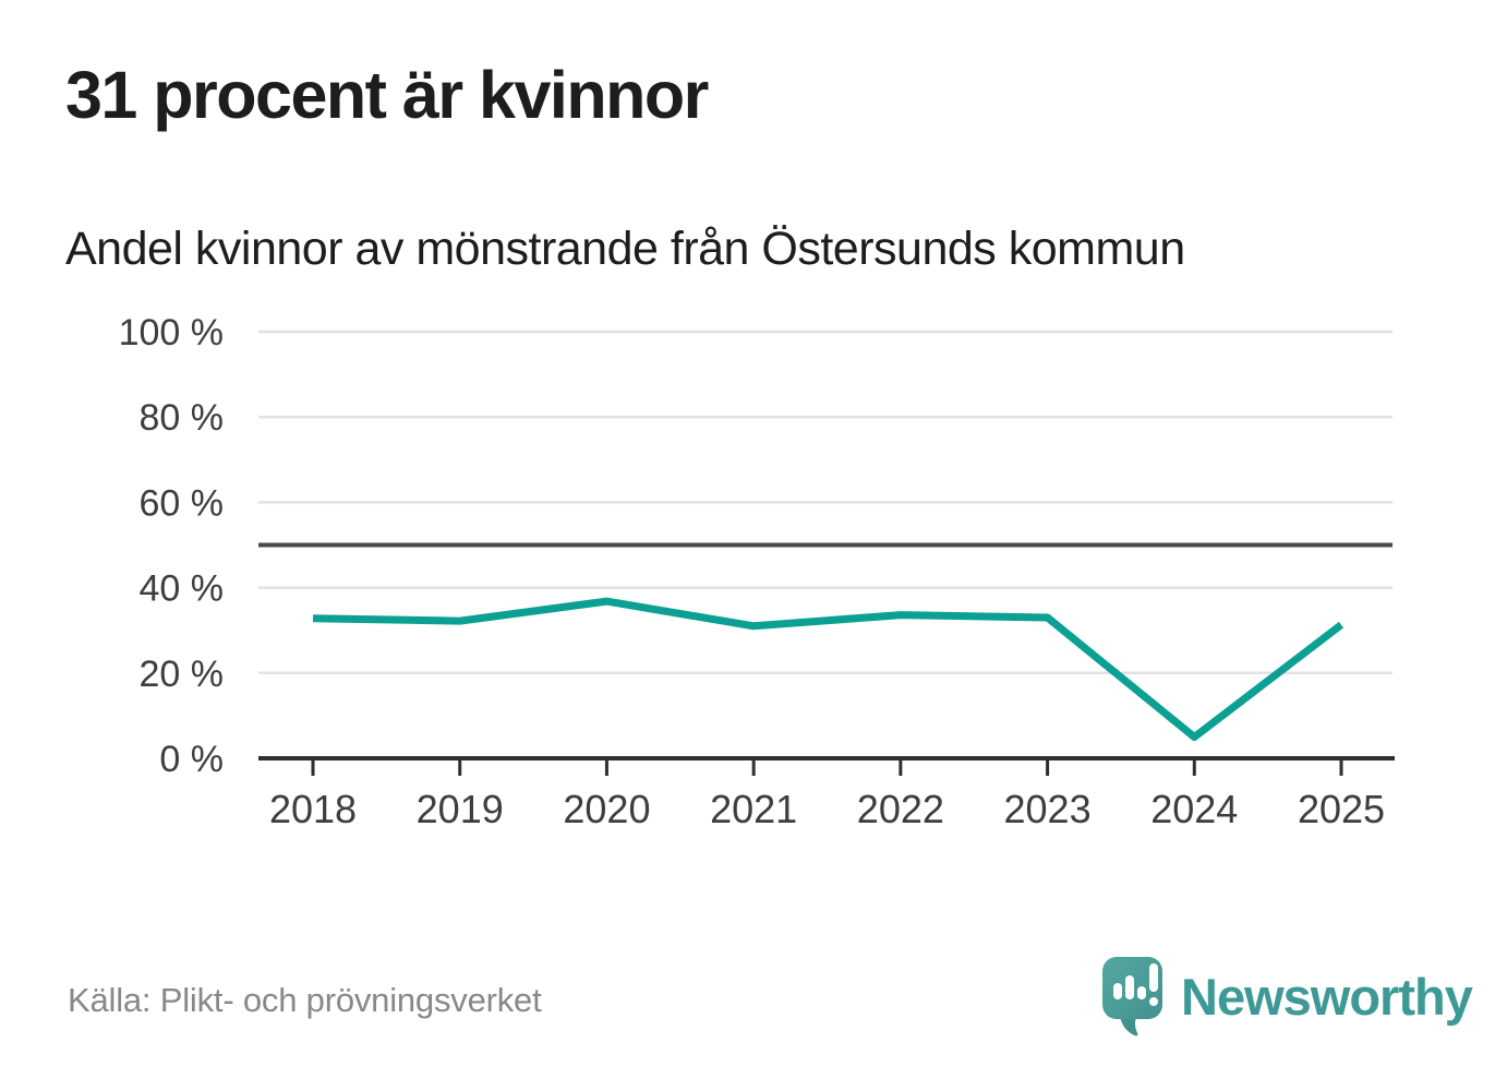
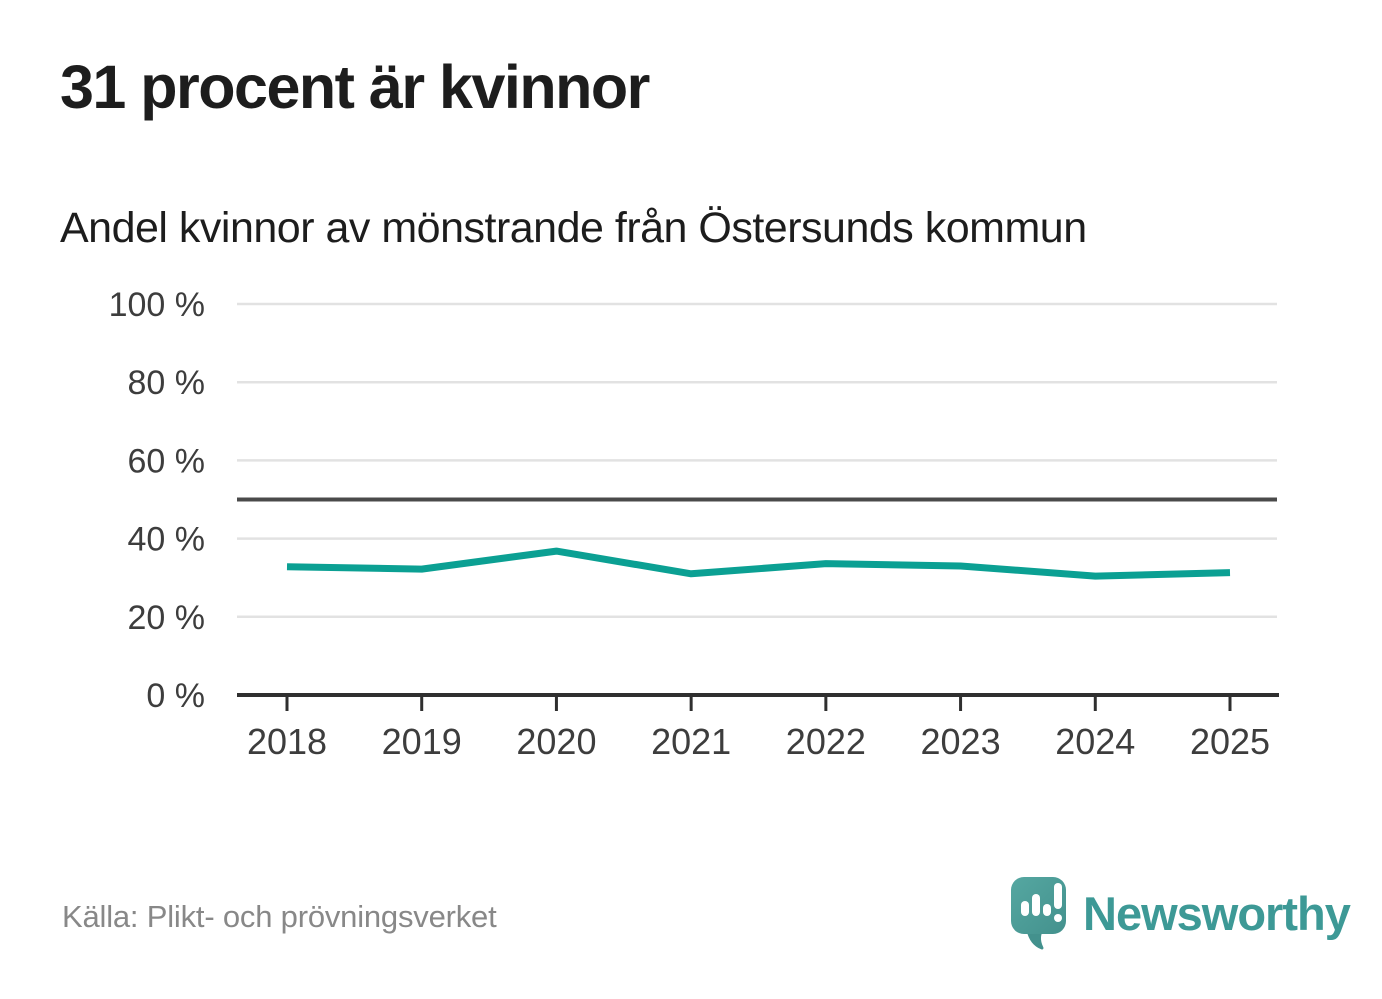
2024: 5% -> 30%
